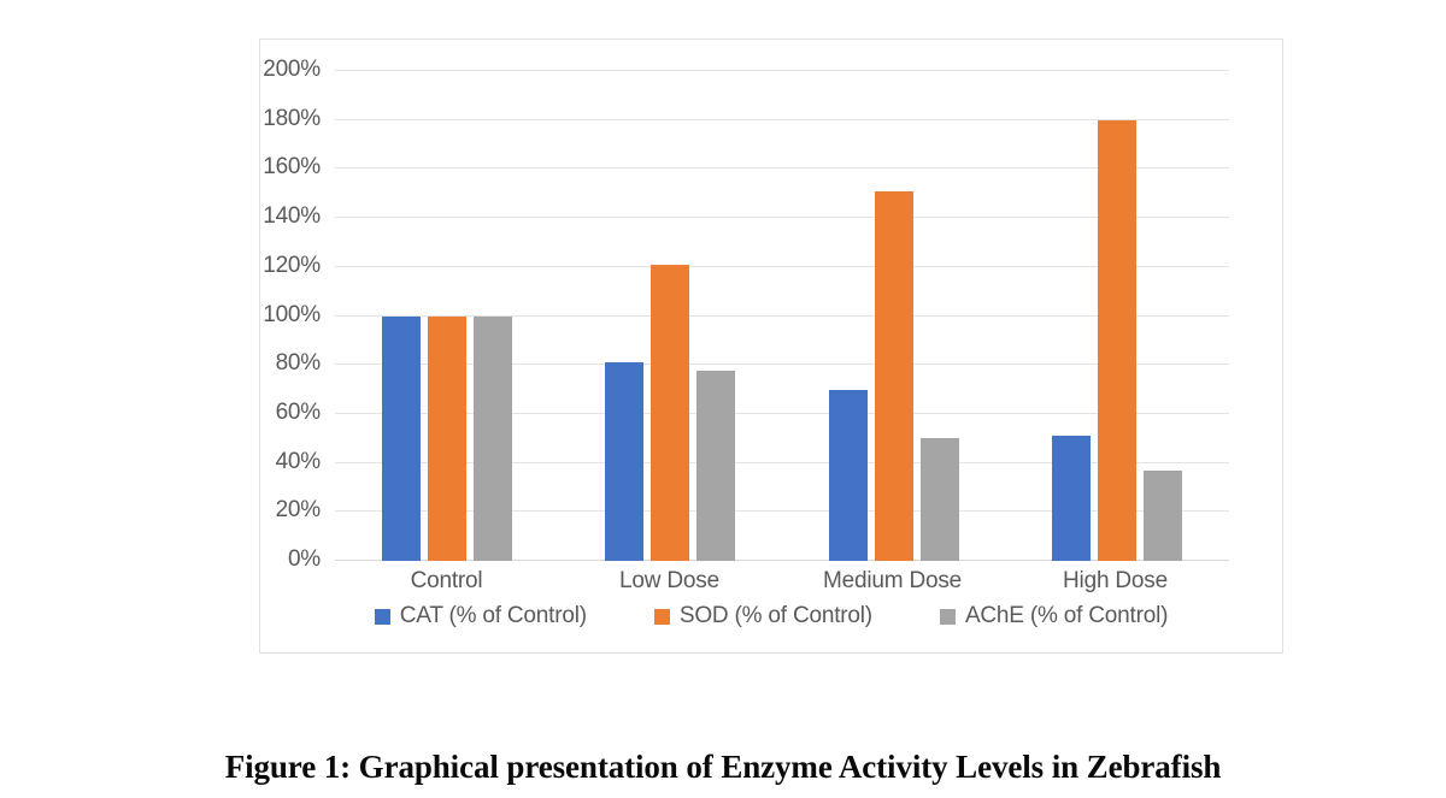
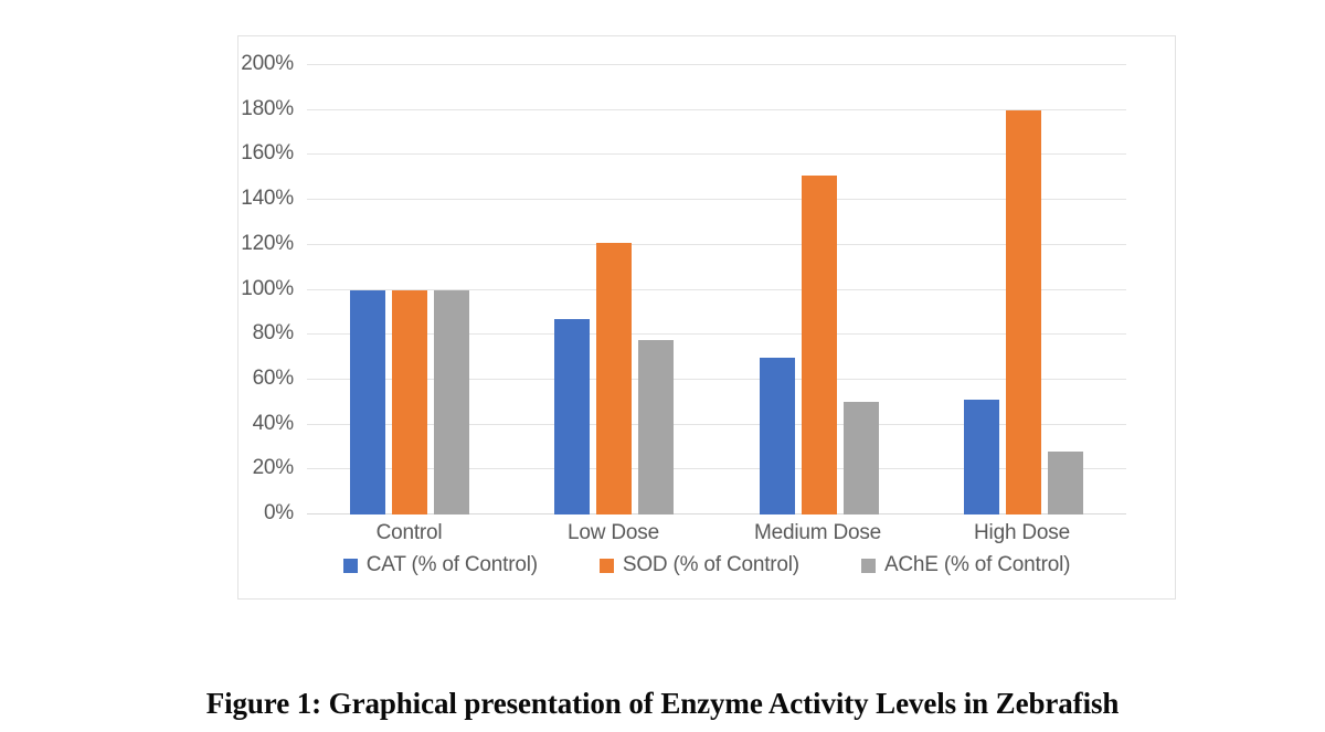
CAT (% of Control)/Low Dose: 81% -> 87%
AChE (% of Control)/High Dose: 37% -> 28%
